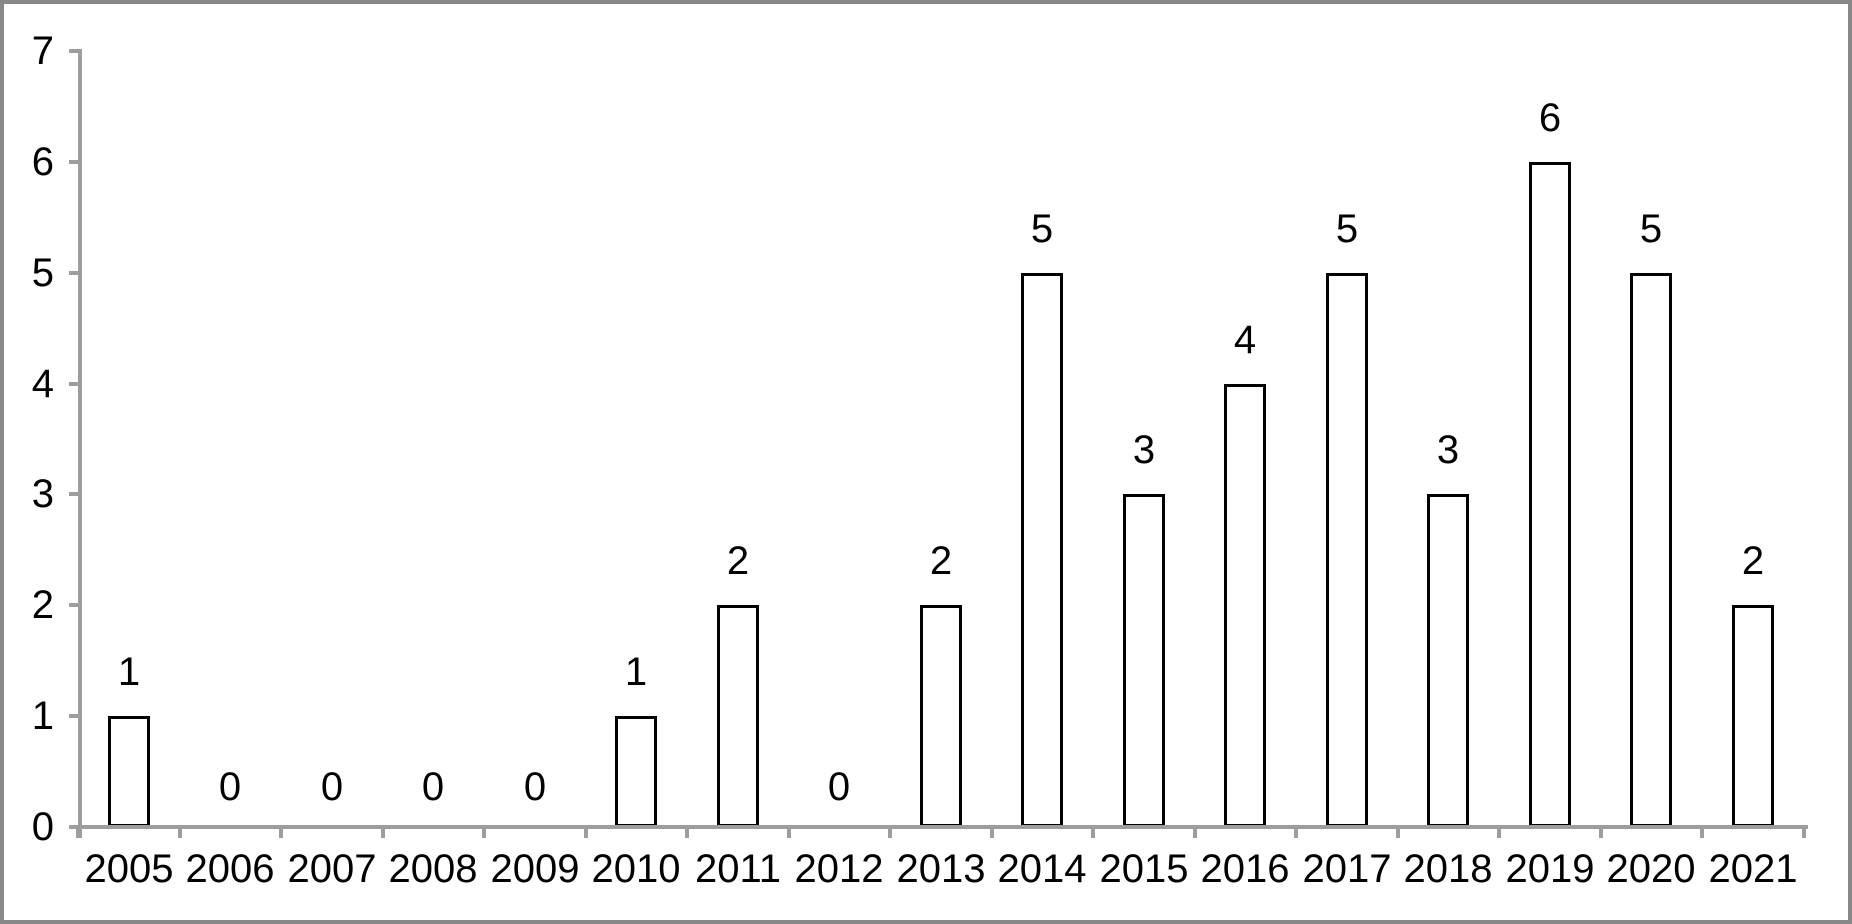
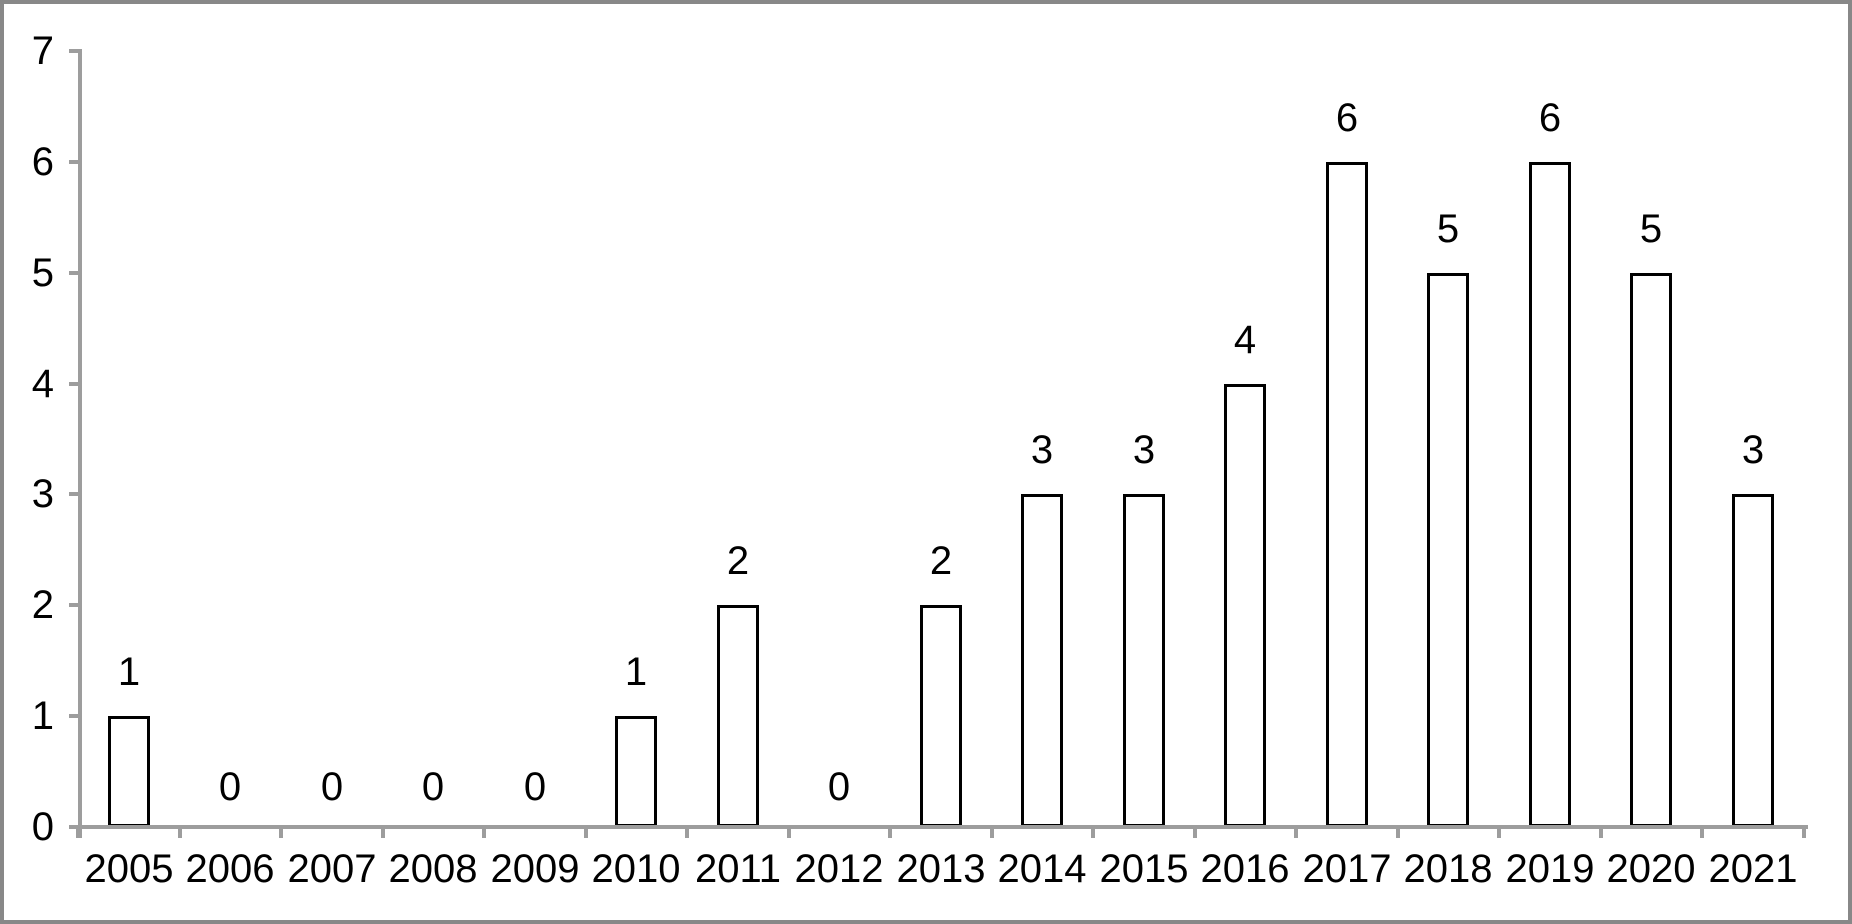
2014: 5 -> 3
2017: 5 -> 6
2018: 3 -> 5
2021: 2 -> 3
